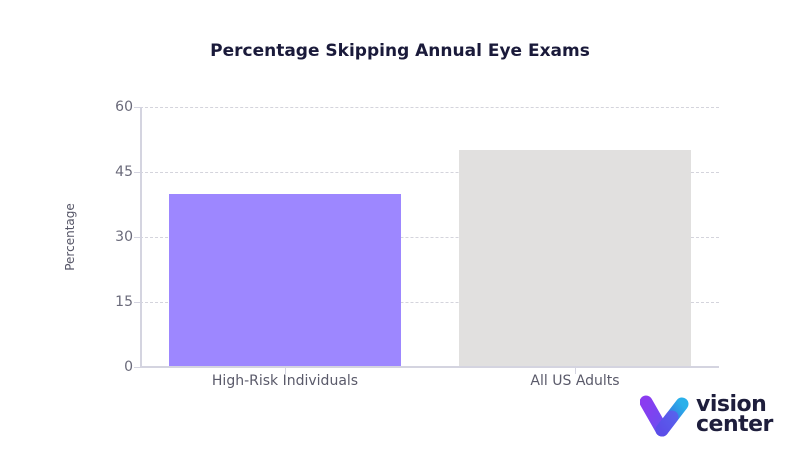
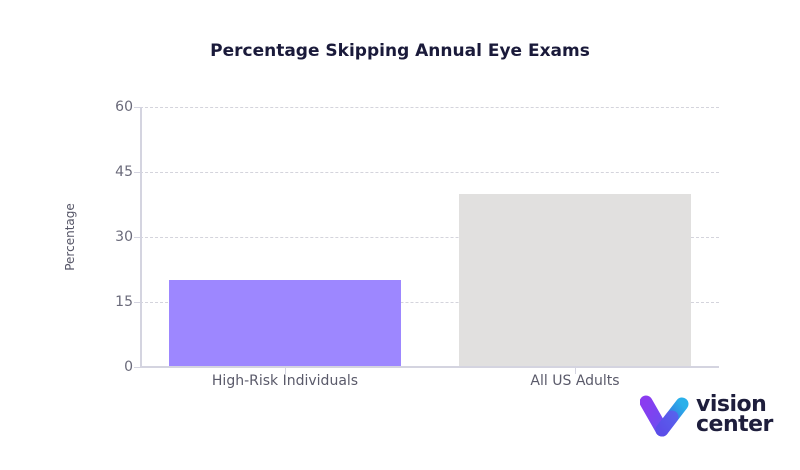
High-Risk Individuals: 40 -> 20
All US Adults: 50 -> 40
